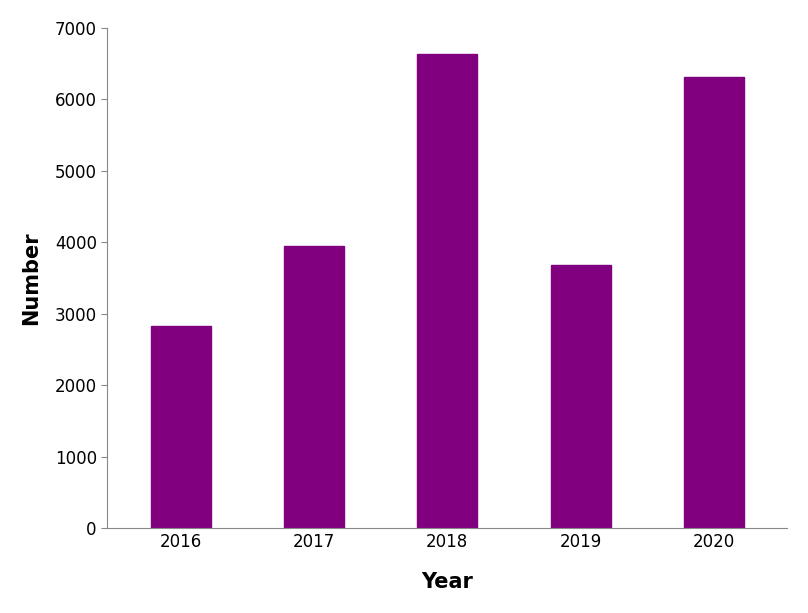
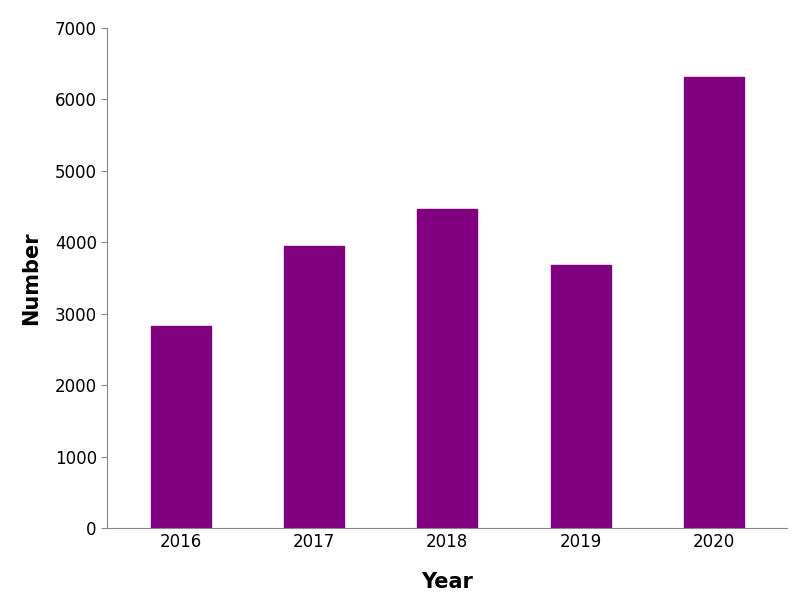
2018: 6640 -> 4460
